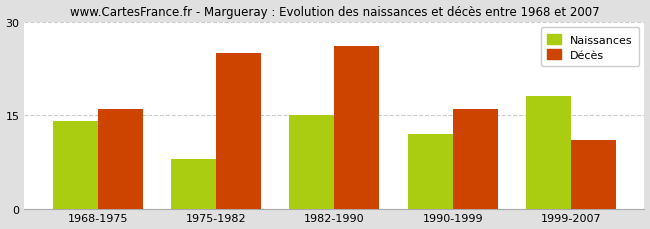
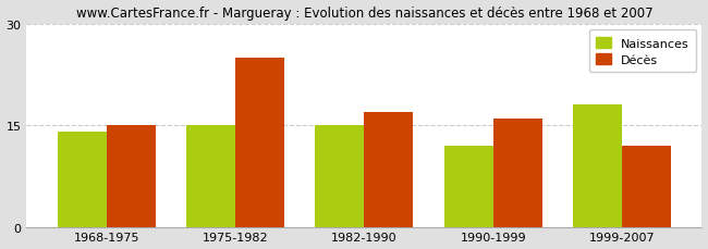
Décès/1968-1975: 16 -> 15
Naissances/1975-1982: 8 -> 15
Décès/1982-1990: 26 -> 17
Décès/1999-2007: 11 -> 12
